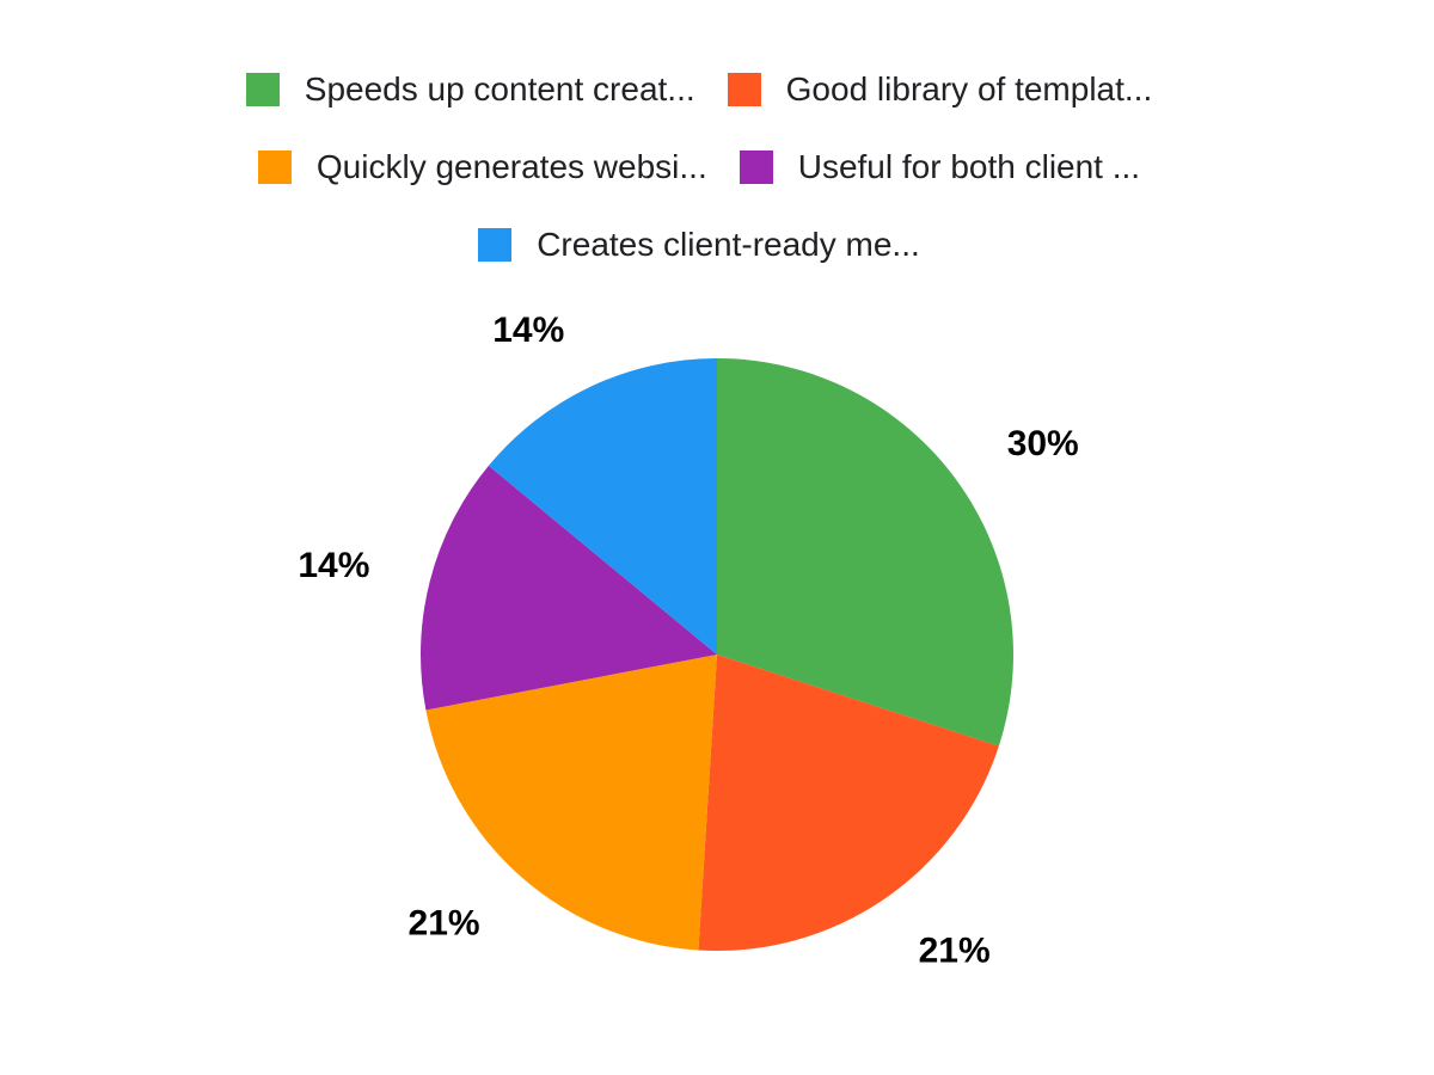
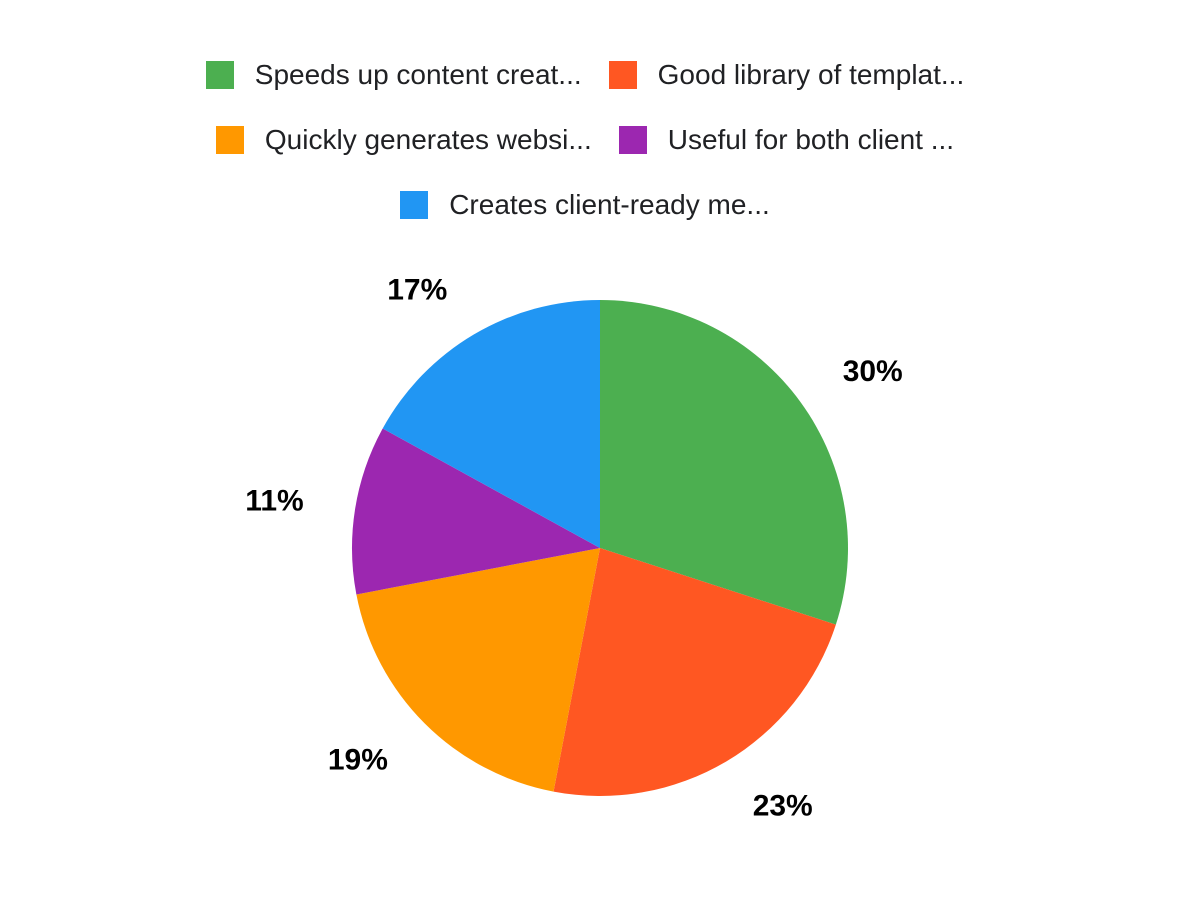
Good library of templat...: 21% -> 23%
Quickly generates websi...: 21% -> 19%
Useful for both client ...: 14% -> 11%
Creates client-ready me...: 14% -> 17%
